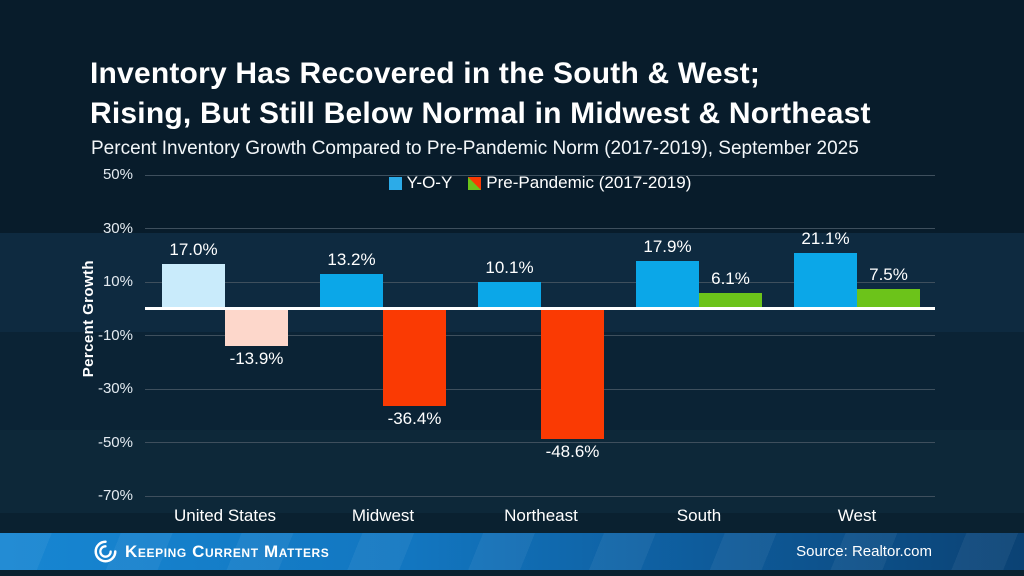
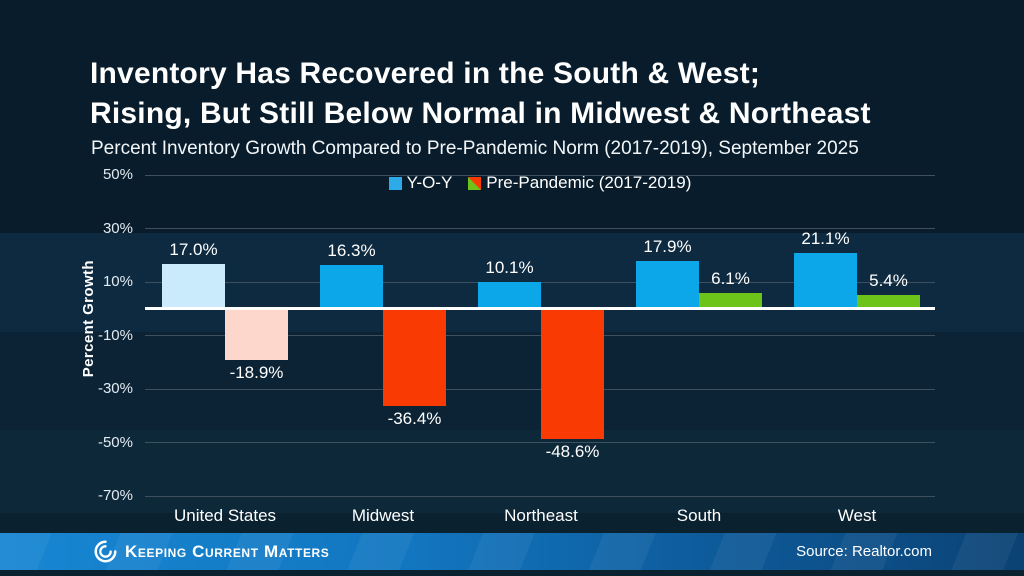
Pre-Pandemic (2017-2019)/United States: -13.9% -> -18.9%
Y-O-Y/Midwest: 13.2% -> 16.3%
Pre-Pandemic (2017-2019)/West: 7.5% -> 5.4%
